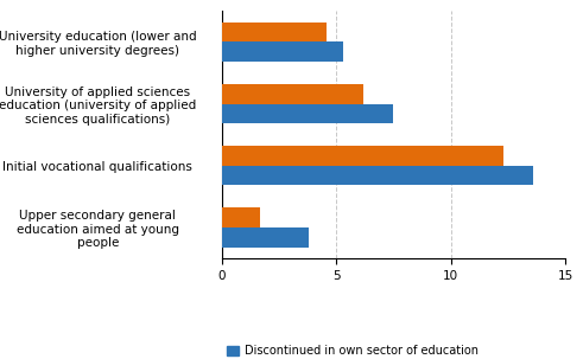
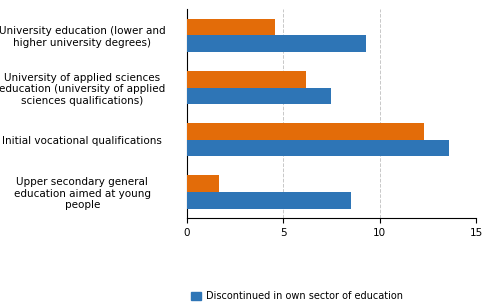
Discontinued in own sector of education/University education (lower and higher university degrees): 5.3 -> 9.3
Discontinued in own sector of education/Upper secondary general education aimed at young people: 3.8 -> 8.5
